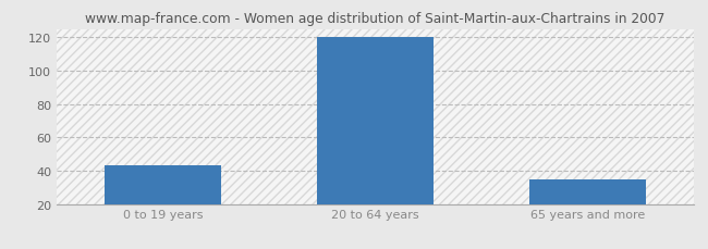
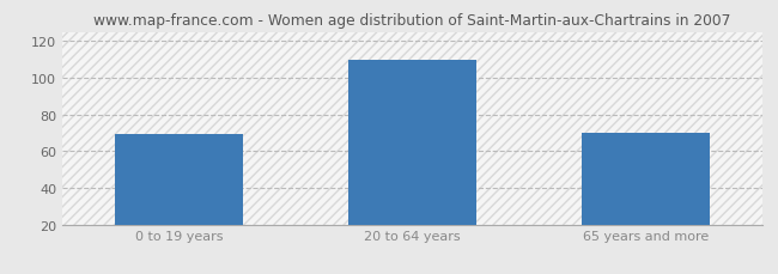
0 to 19 years: 43 -> 69
20 to 64 years: 120 -> 110
65 years and more: 35 -> 70
